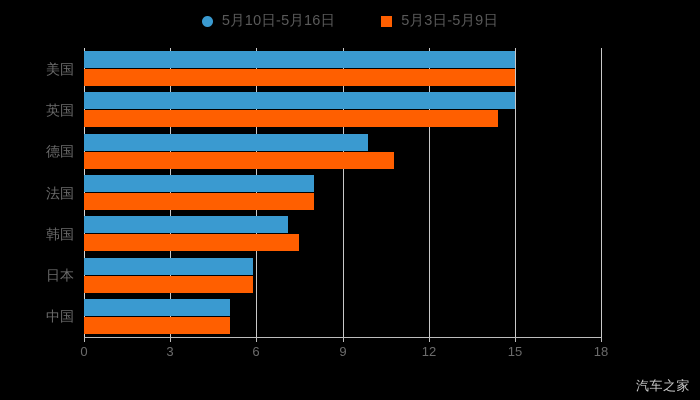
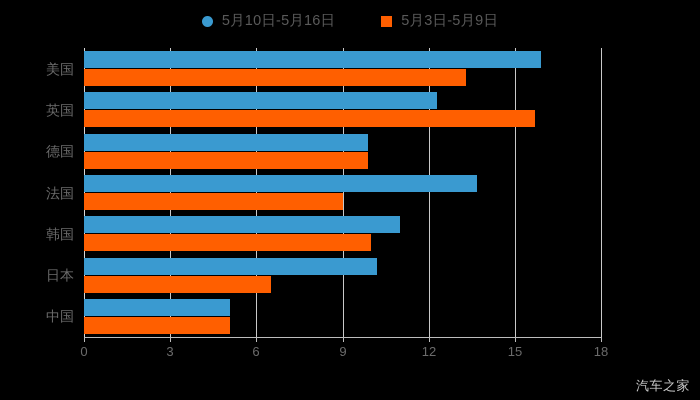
5月10日-5月16日/美国: 15.0 -> 15.9
5月3日-5月9日/美国: 15.0 -> 13.3
5月10日-5月16日/英国: 15.0 -> 12.3
5月3日-5月9日/英国: 14.4 -> 15.7
5月3日-5月9日/德国: 10.8 -> 9.9
5月10日-5月16日/法国: 8.0 -> 13.7
5月3日-5月9日/法国: 8.0 -> 9.0
5月10日-5月16日/韩国: 7.1 -> 11.0
5月3日-5月9日/韩国: 7.5 -> 10.0
5月10日-5月16日/日本: 5.9 -> 10.2
5月3日-5月9日/日本: 5.9 -> 6.5
